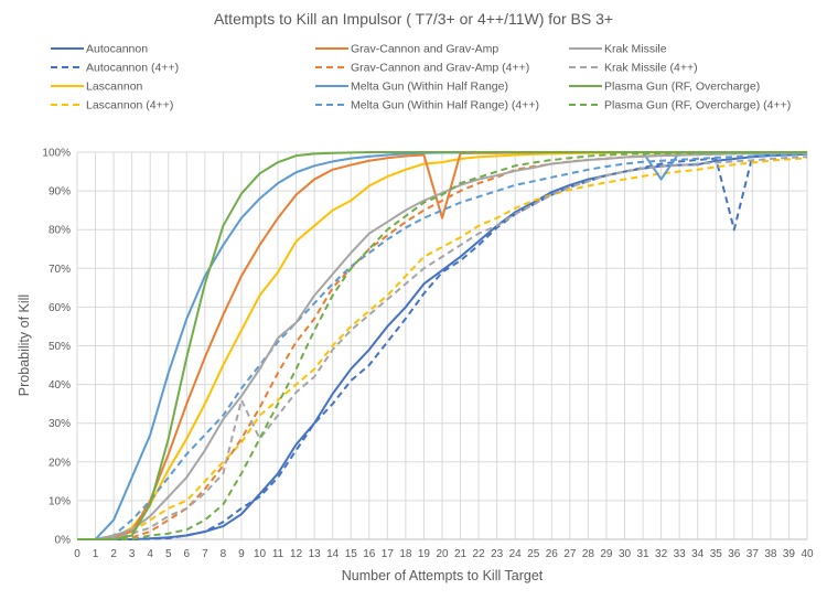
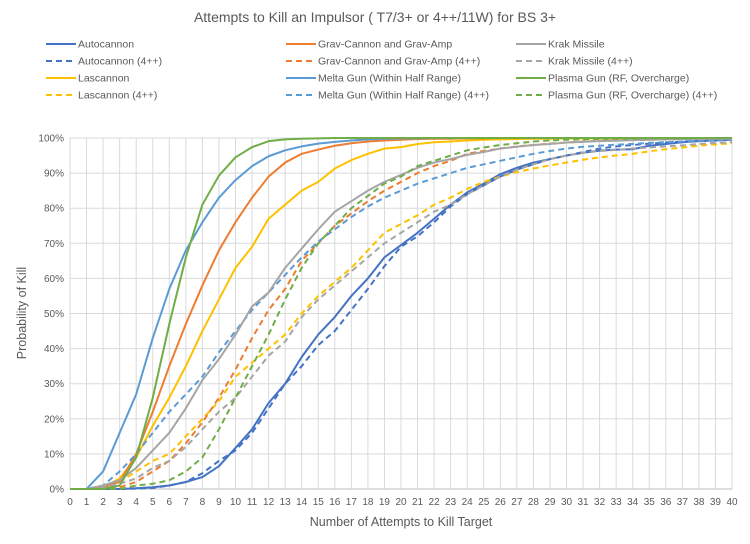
Krak Missile (4++)/9: 36% -> 22%
Grav-Cannon and Grav-Amp/20: 83% -> 100%
Melta Gun (Within Half Range)/32: 93% -> 100%
Autocannon (4++)/36: 80% -> 99%
